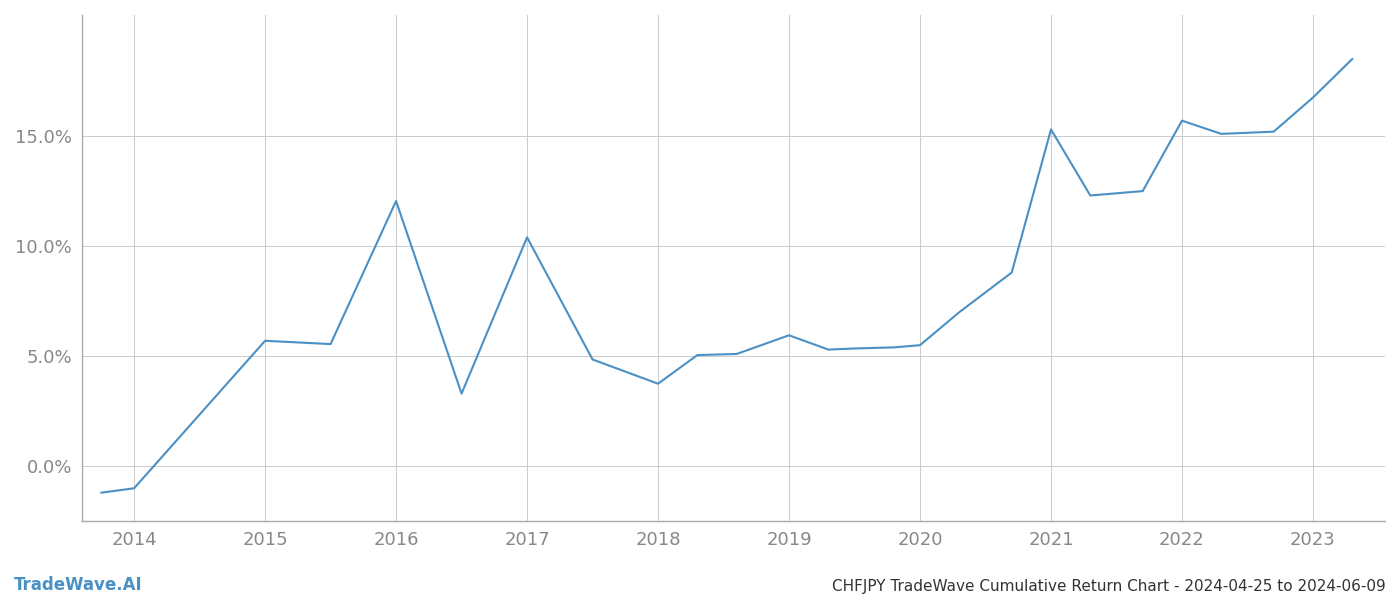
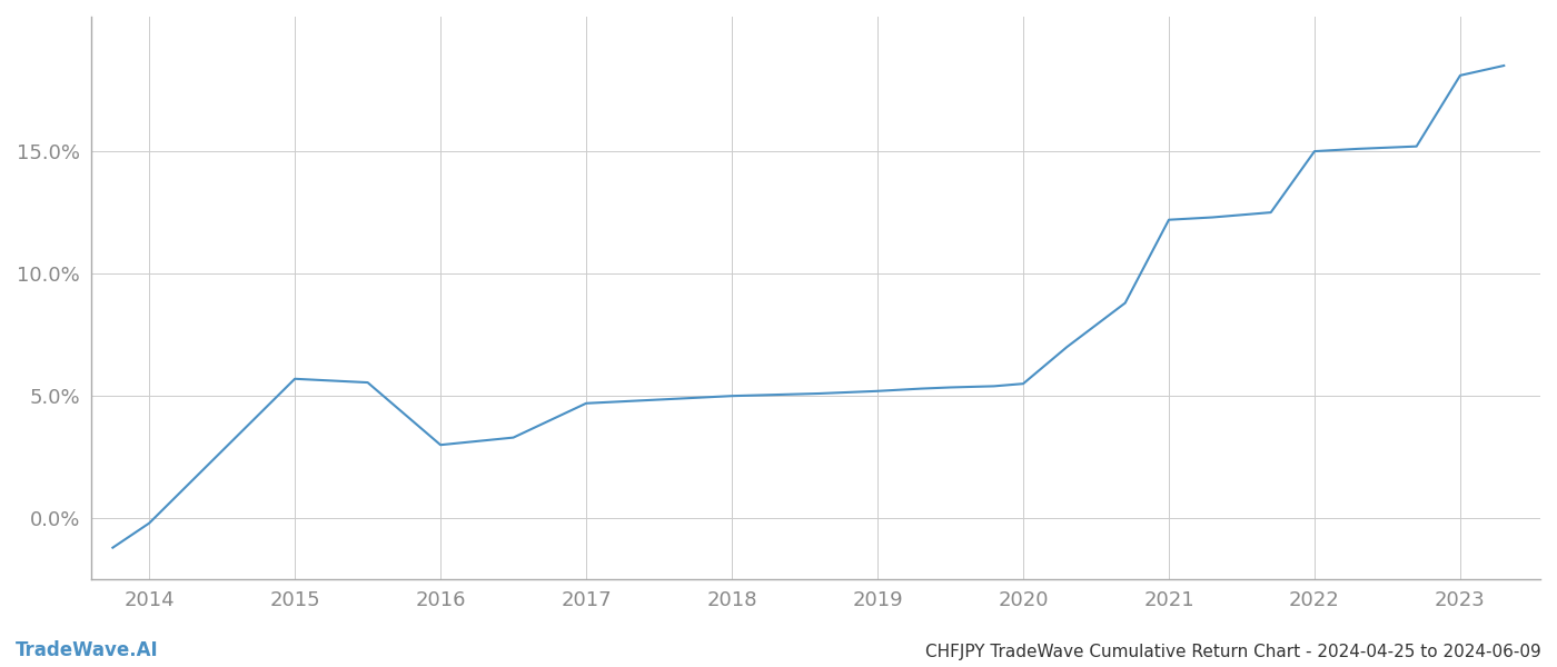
2014: -1.00% -> -0.20%
2016: 12.05% -> 3.00%
2017: 10.40% -> 4.70%
2018: 3.75% -> 5.00%
2019: 5.95% -> 5.20%
2021: 15.30% -> 12.20%
2022: 15.70% -> 15.00%
2023: 16.75% -> 18.10%
